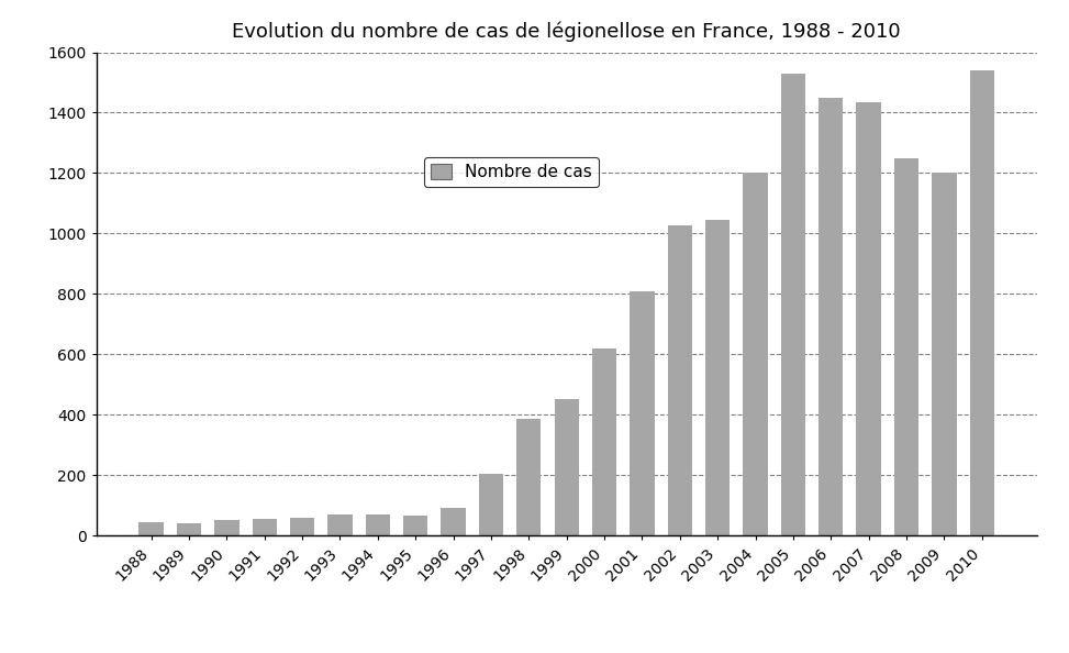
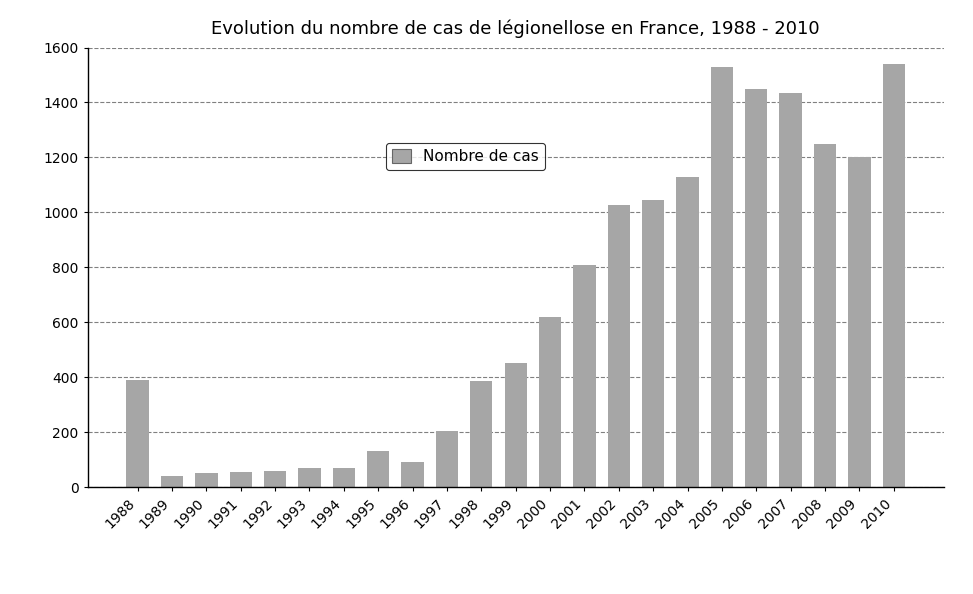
1988: 45 -> 390
1995: 65 -> 130
2004: 1200 -> 1130
